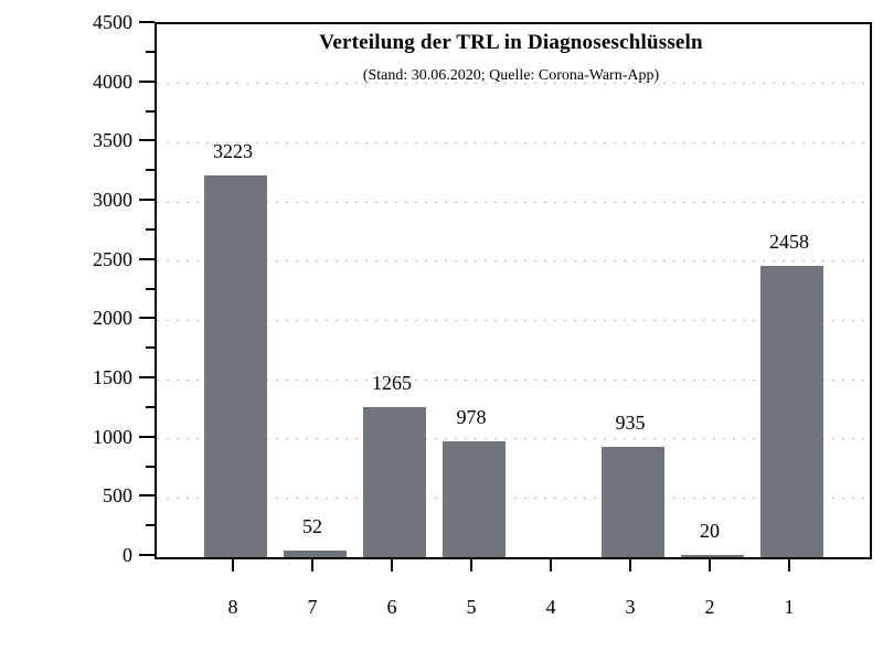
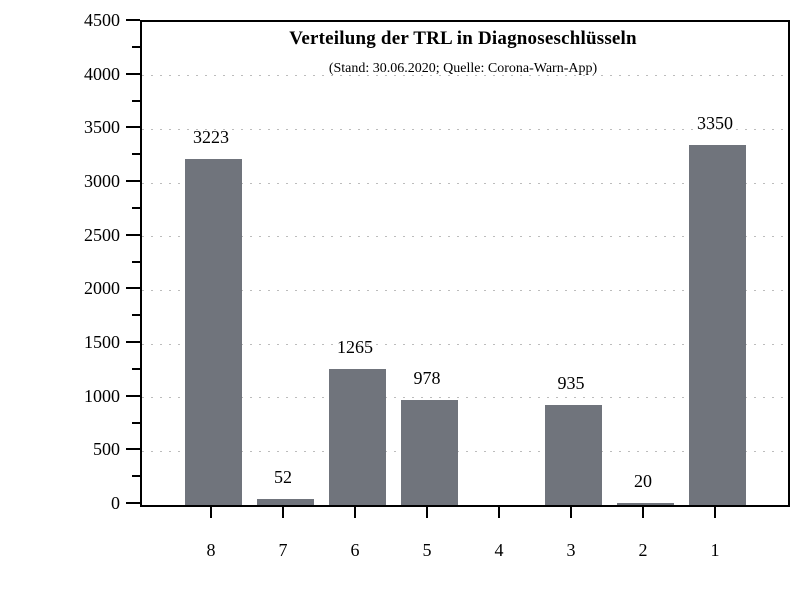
1: 2458 -> 3350
